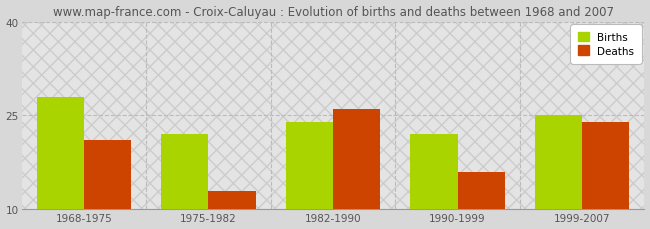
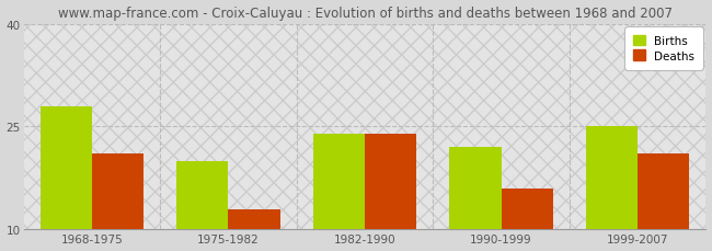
Births/1975-1982: 22 -> 20
Deaths/1982-1990: 26 -> 24
Deaths/1999-2007: 24 -> 21
